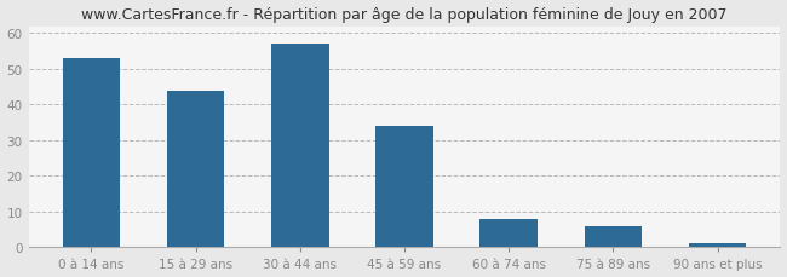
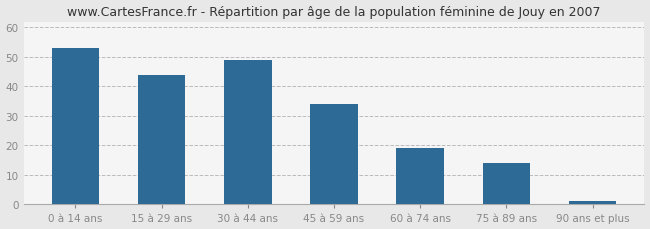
30 à 44 ans: 57 -> 49
60 à 74 ans: 8 -> 19
75 à 89 ans: 6 -> 14
